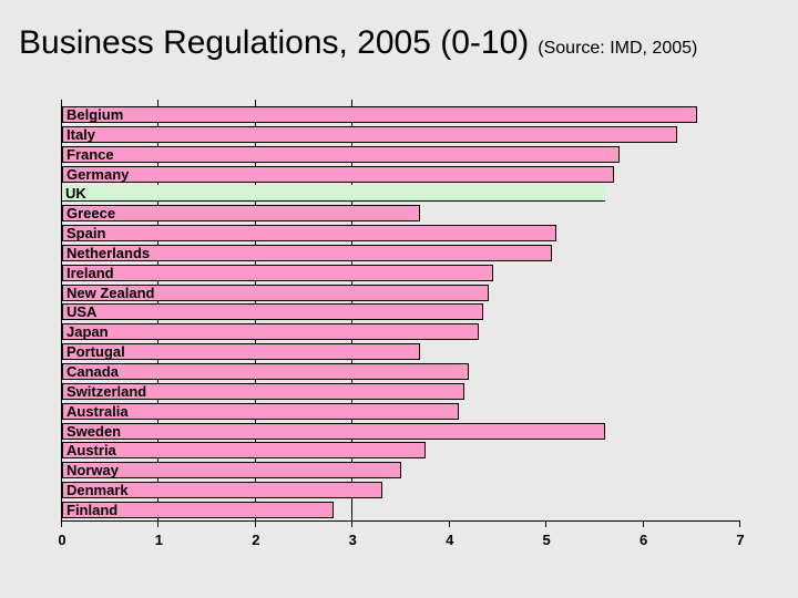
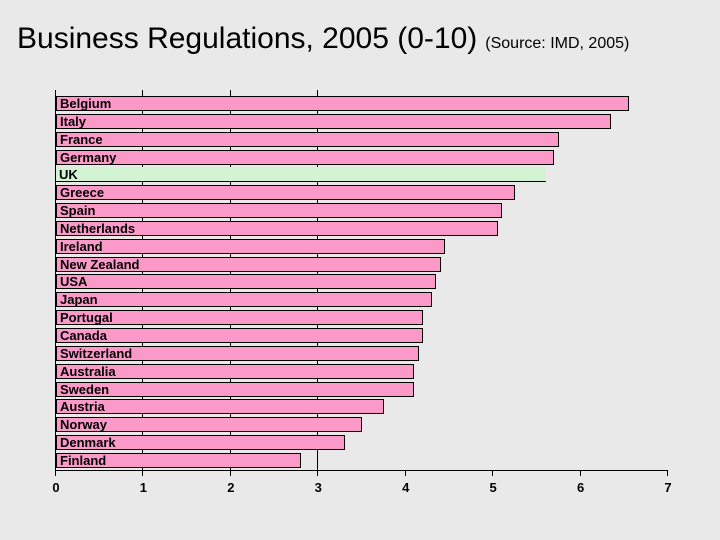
Greece: 3.7 -> 5.2
Portugal: 3.7 -> 4.2
Sweden: 5.6 -> 4.1
